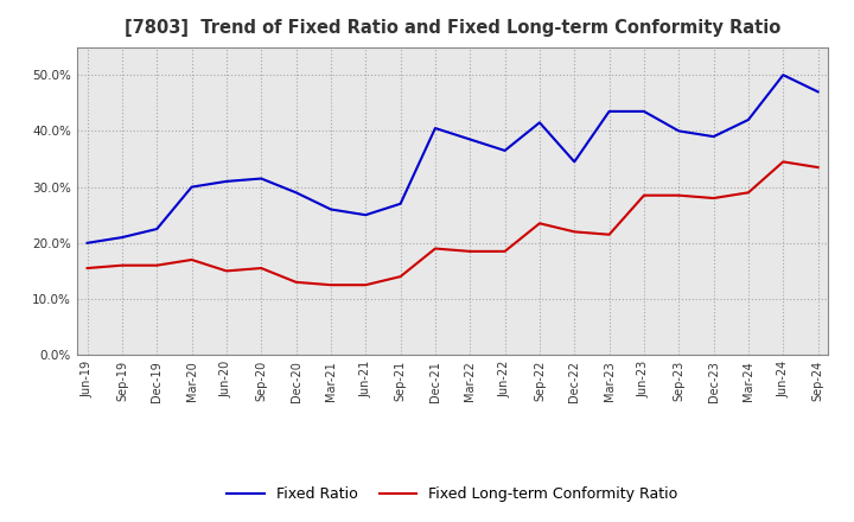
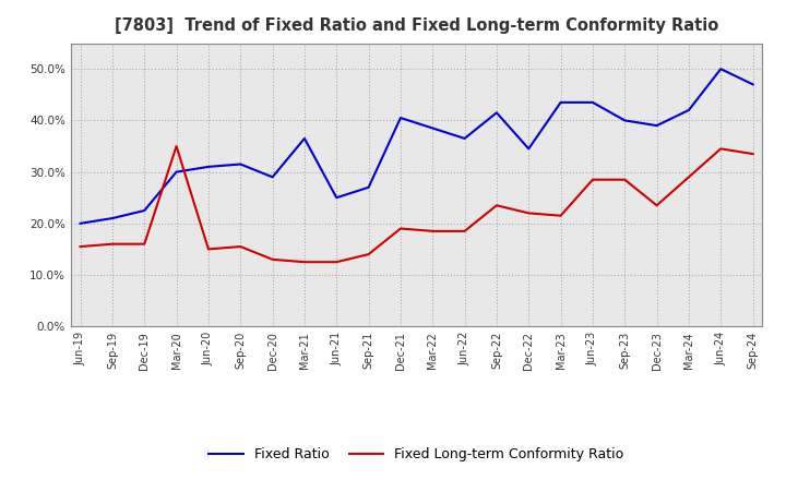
Fixed Long-term Conformity Ratio/Mar-20: 17.0% -> 35.0%
Fixed Ratio/Mar-21: 26.0% -> 36.5%
Fixed Long-term Conformity Ratio/Dec-23: 28.0% -> 23.5%
